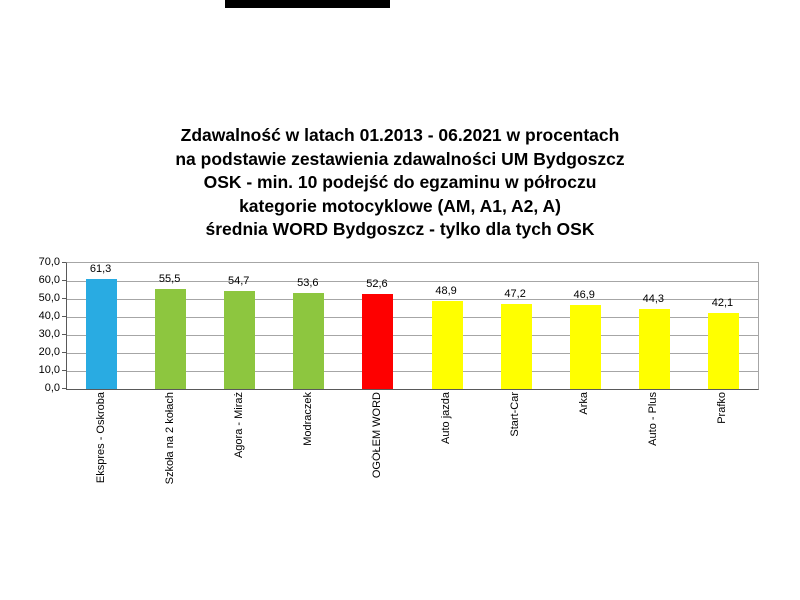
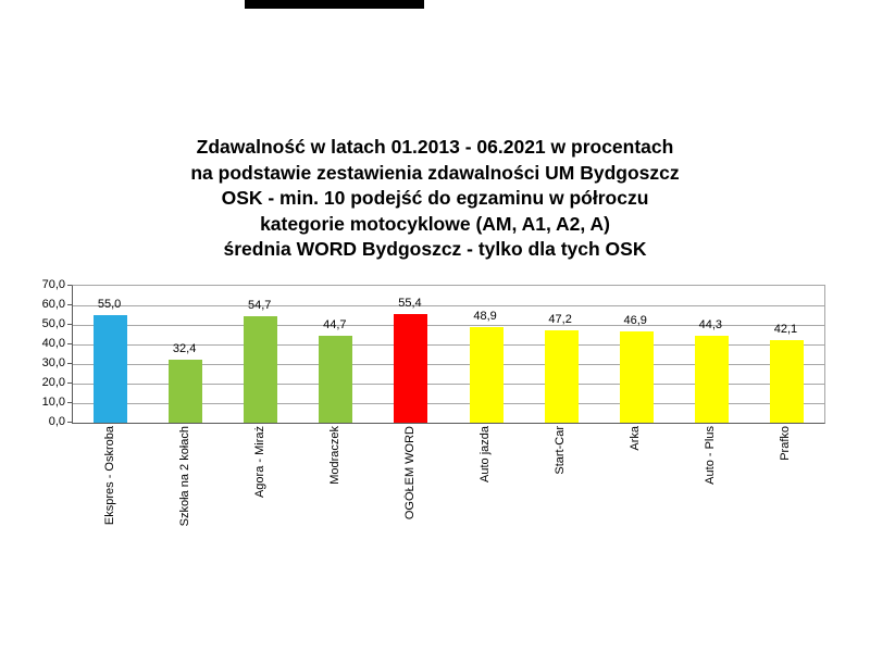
Ekspres - Oskroba: 61,3 -> 55,0
Szkoła na 2 kołach: 55,5 -> 32,4
Modraczek: 53,6 -> 44,7
OGÓŁEM WORD: 52,6 -> 55,4
